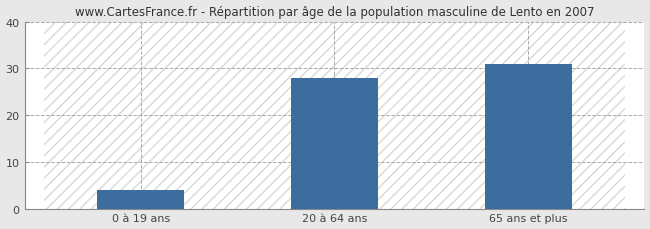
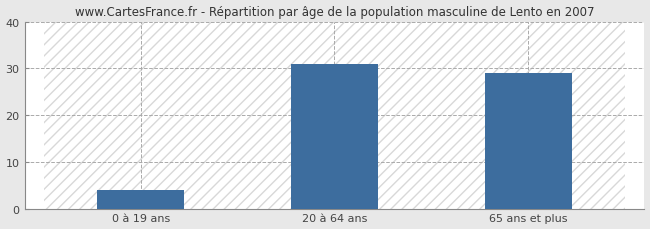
20 à 64 ans: 28 -> 31
65 ans et plus: 31 -> 29
